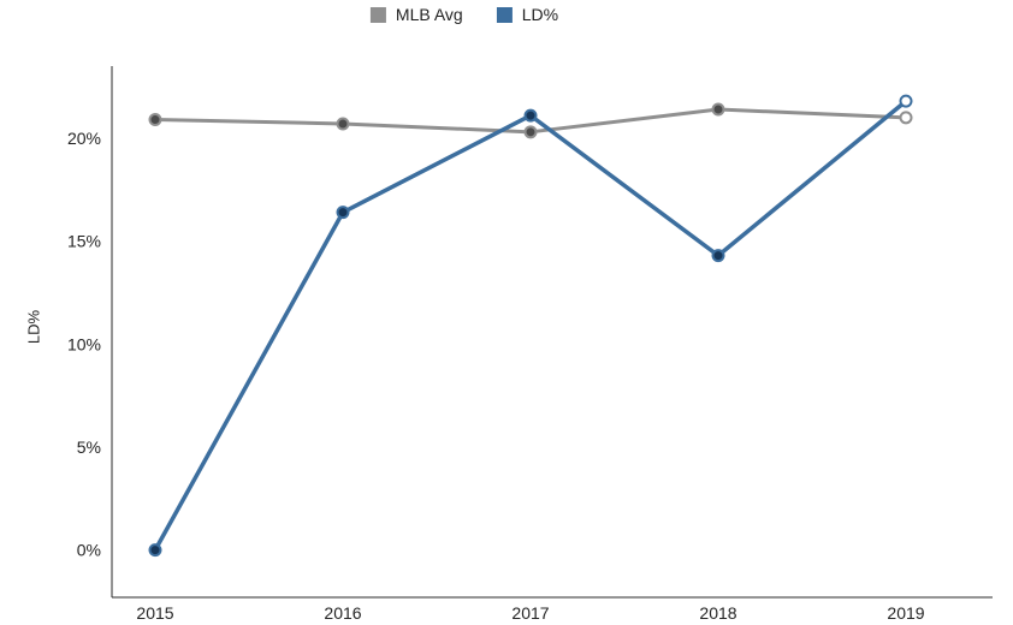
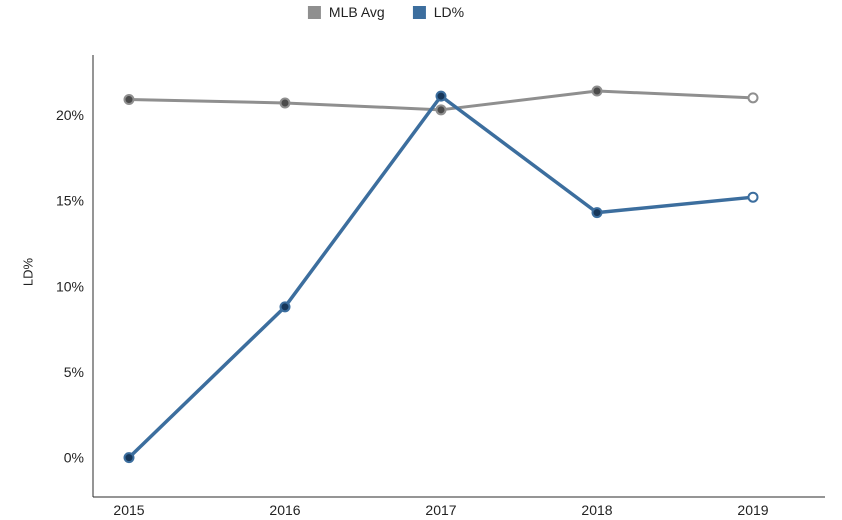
MLB Avg/2015: 20.9% -> 21.7%
LD%/2016: 16.4% -> 8.8%
MLB Avg/2018: 21.4% -> 20.2%
LD%/2019: 21.8% -> 15.2%
